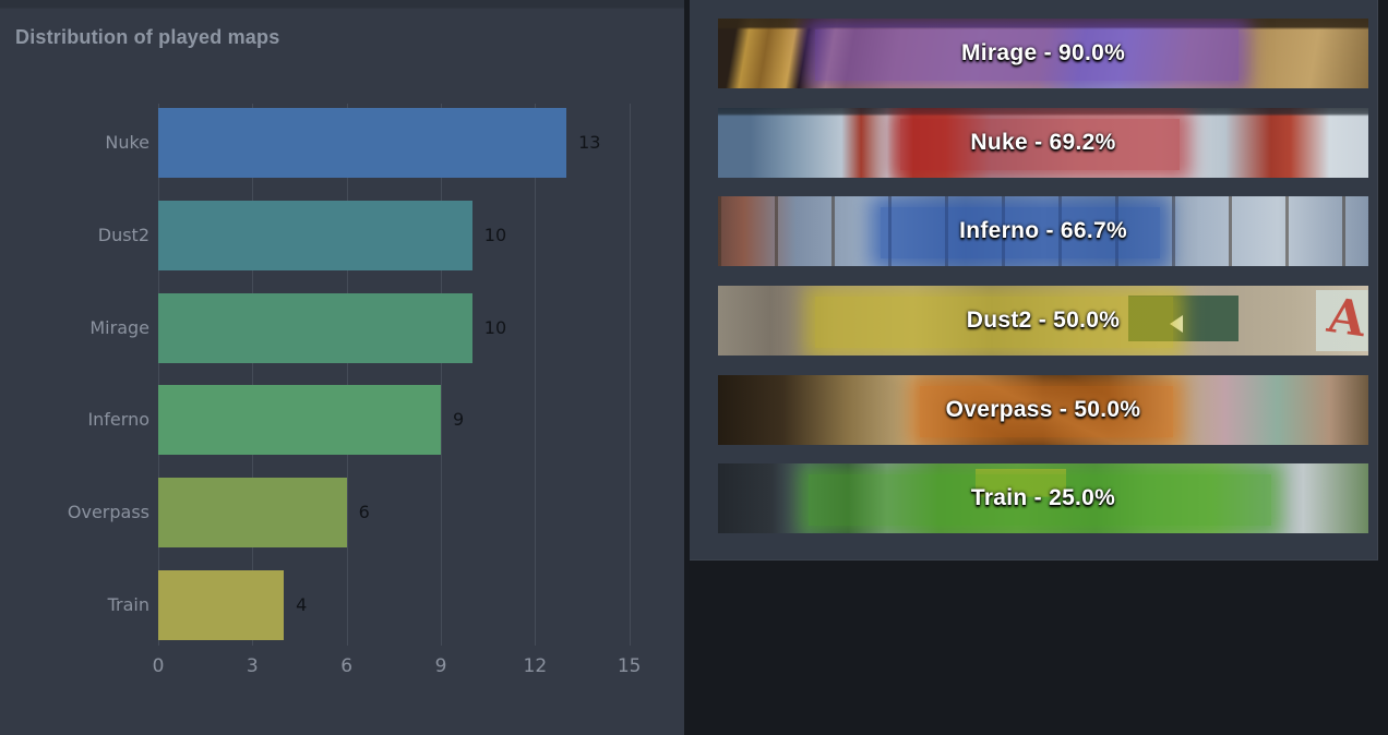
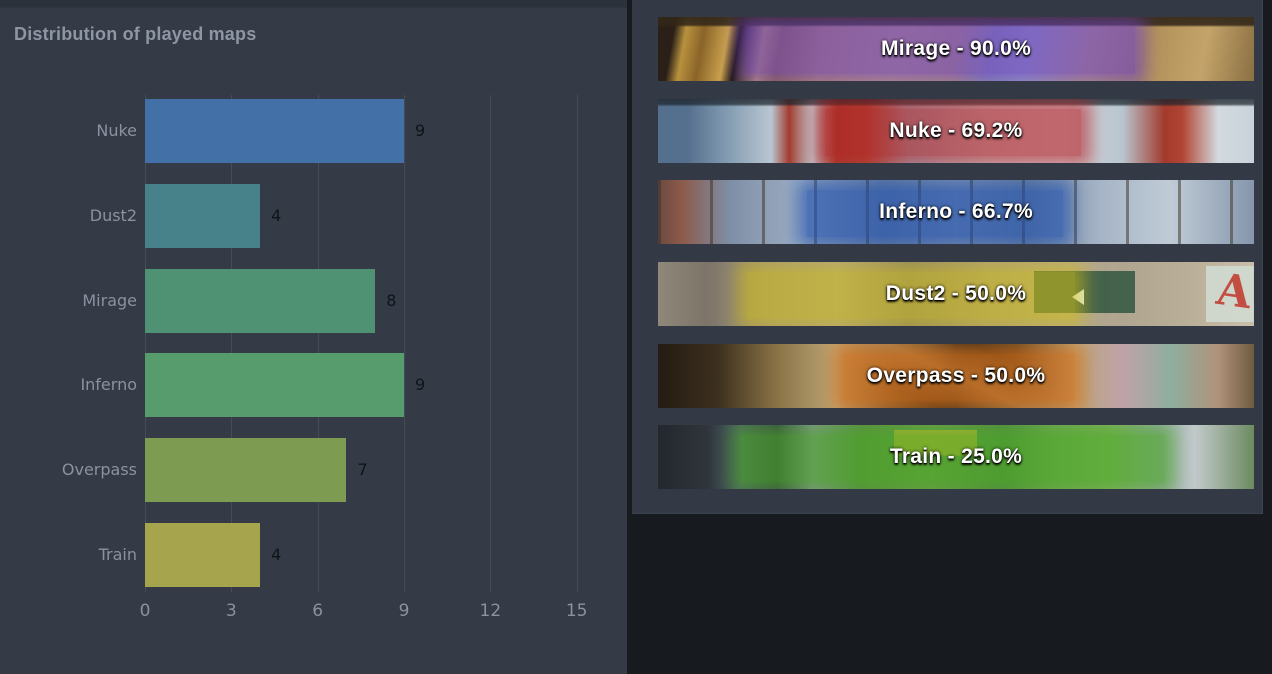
Nuke: 13 -> 9
Dust2: 10 -> 4
Mirage: 10 -> 8
Overpass: 6 -> 7
